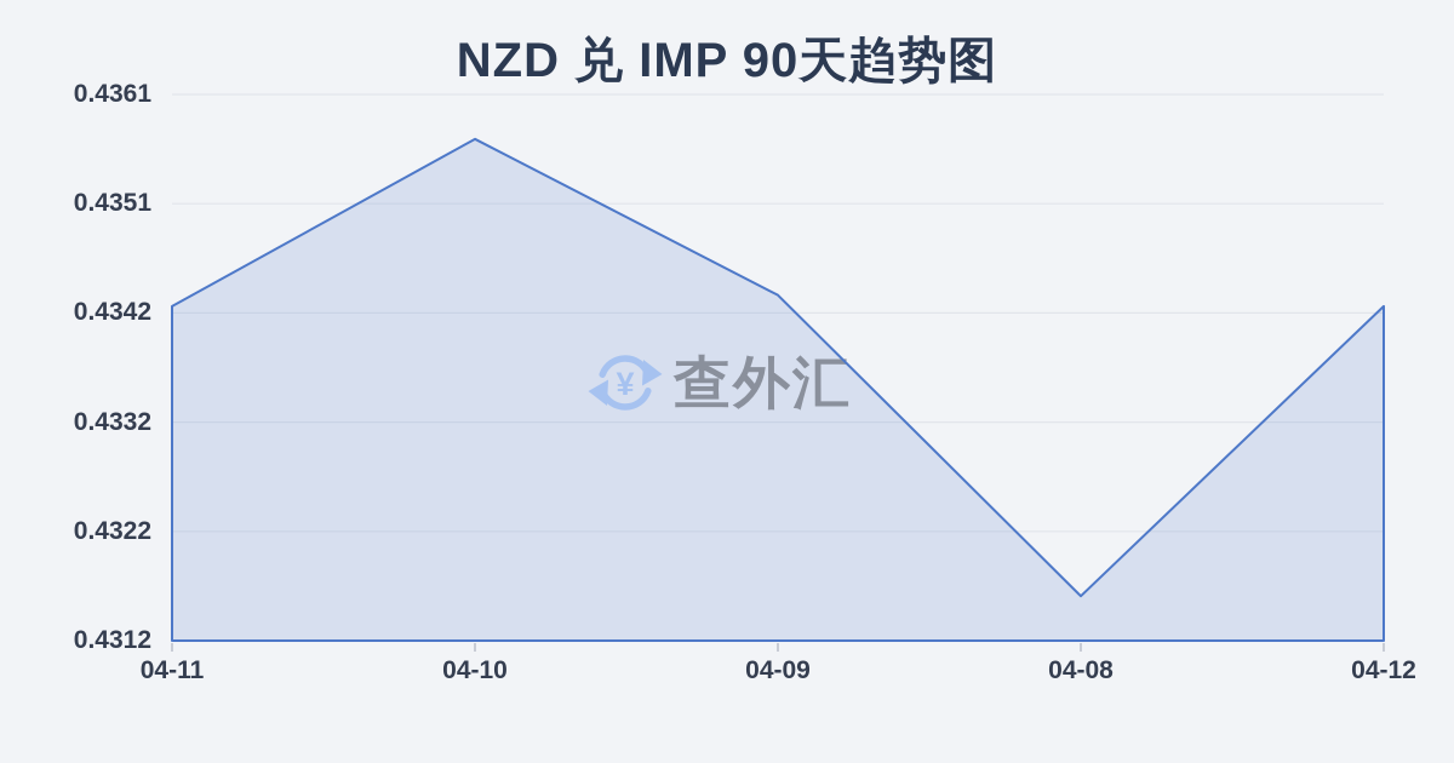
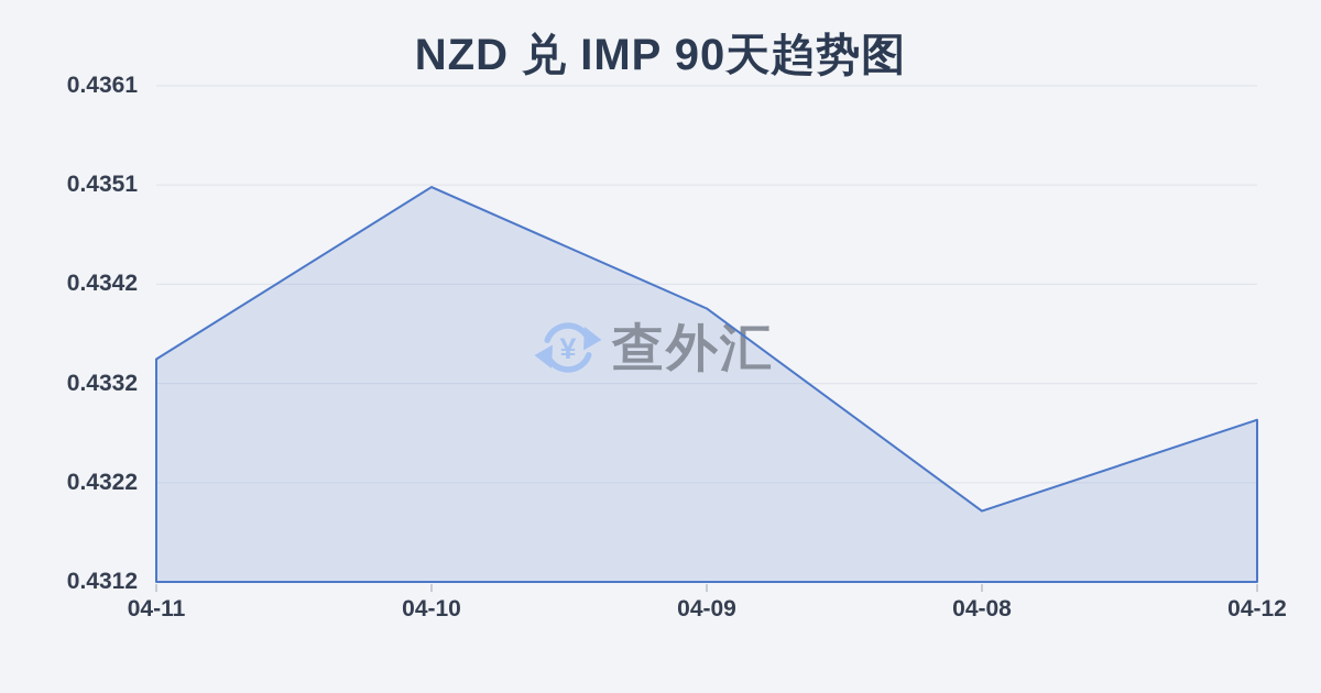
04-11: 0.4342 -> 0.4334
04-10: 0.4357 -> 0.4351
04-09: 0.4343 -> 0.4339
04-08: 0.4316 -> 0.4319
04-12: 0.4342 -> 0.4328
